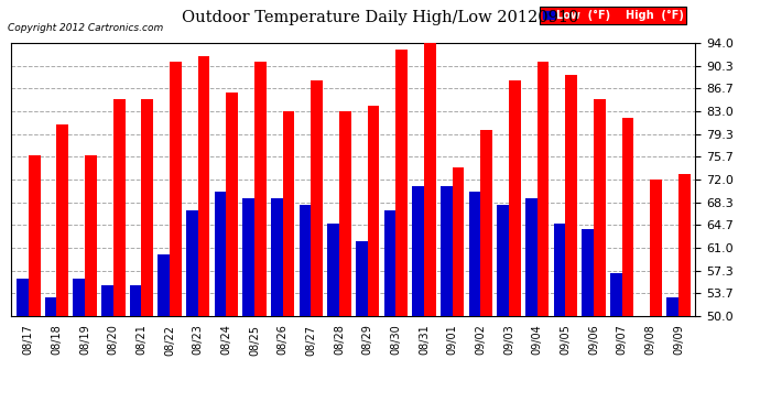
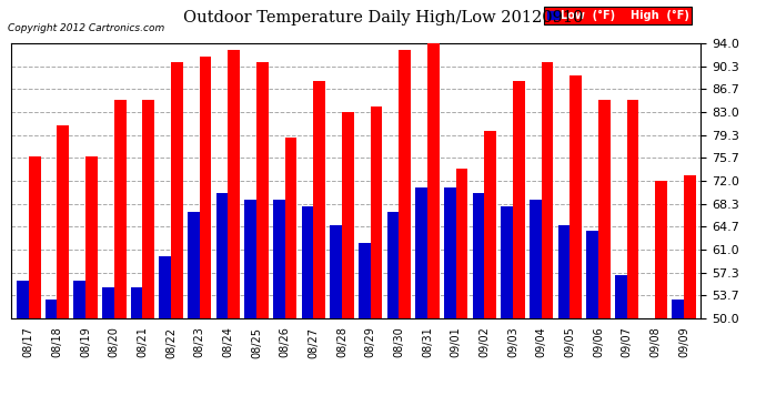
High (°F)/08/24: 86 -> 93
High (°F)/08/26: 83 -> 79
High (°F)/09/07: 82 -> 85
